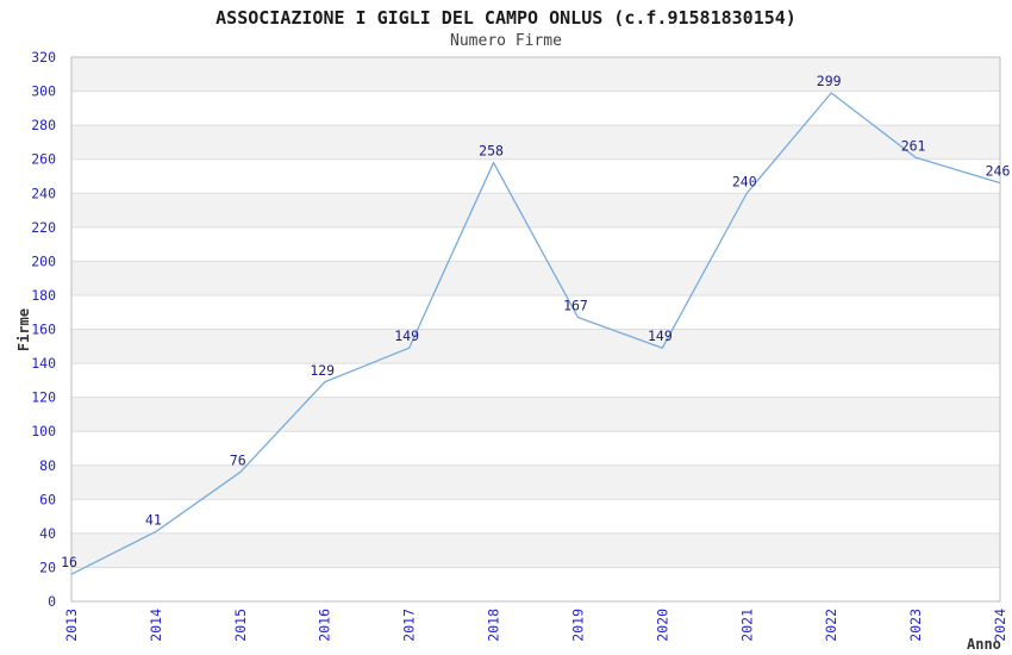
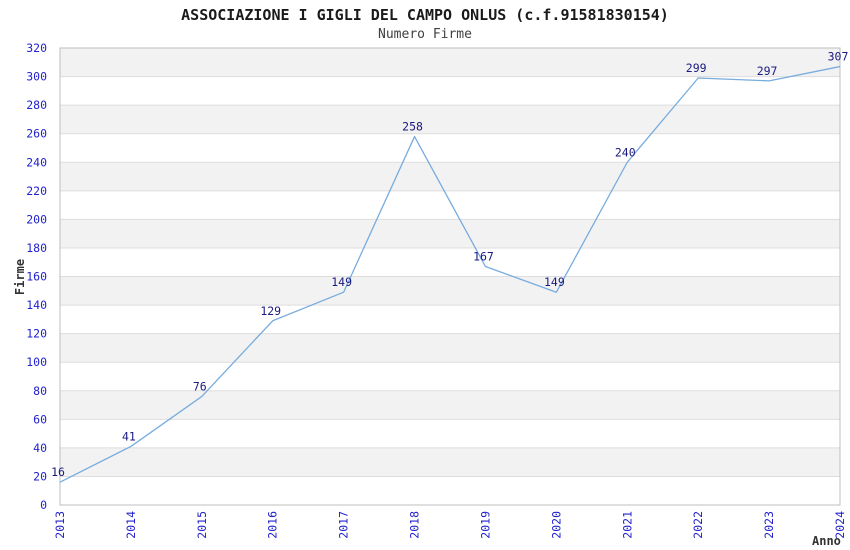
2023: 261 -> 297
2024: 246 -> 307
